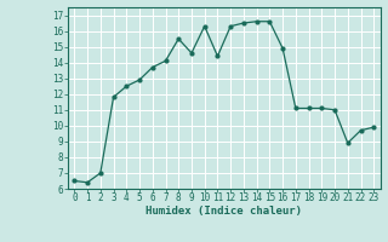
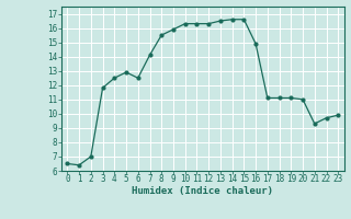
6: 13.7 -> 12.5
9: 14.6 -> 15.9
11: 14.4 -> 16.3
21: 8.9 -> 9.3
